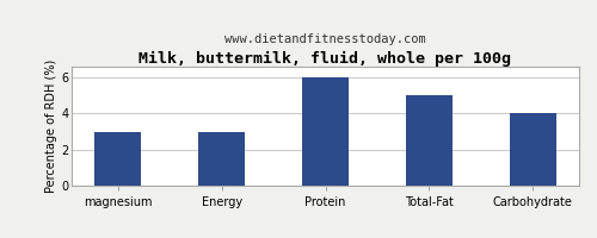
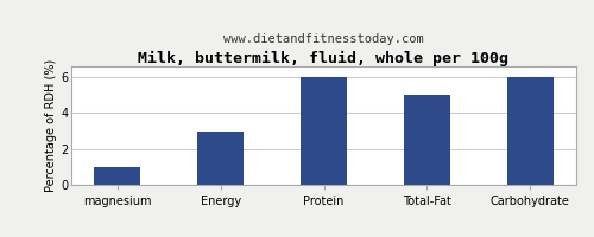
magnesium: 3 -> 1
Carbohydrate: 4 -> 6
